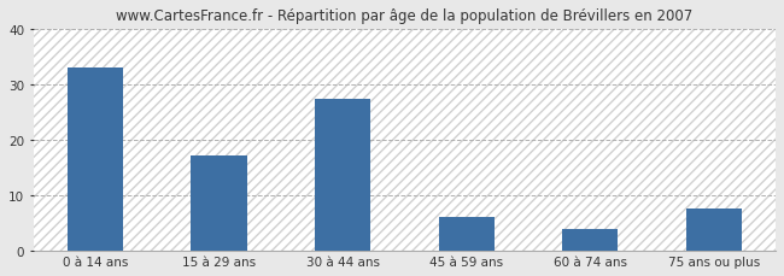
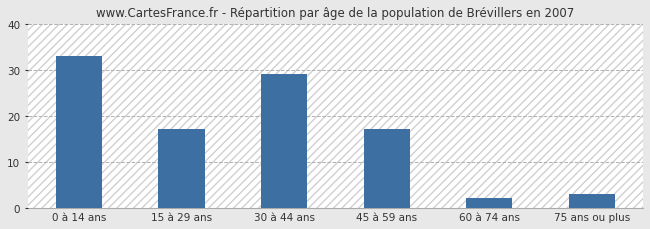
30 à 44 ans: 27.5 -> 29.2
45 à 59 ans: 6.0 -> 17.2
60 à 74 ans: 4.0 -> 2.2
75 ans ou plus: 7.5 -> 3.1
